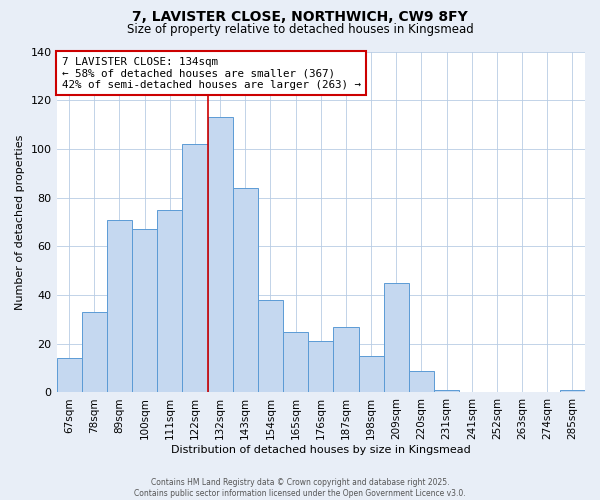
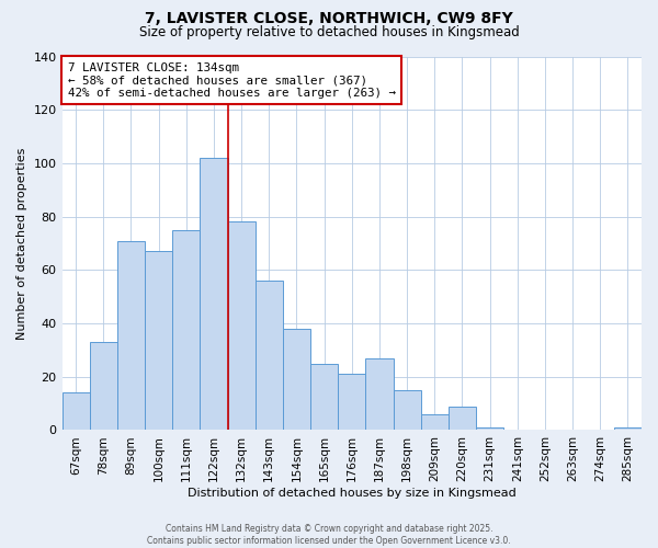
132sqm: 113 -> 78
143sqm: 84 -> 56
209sqm: 45 -> 6
